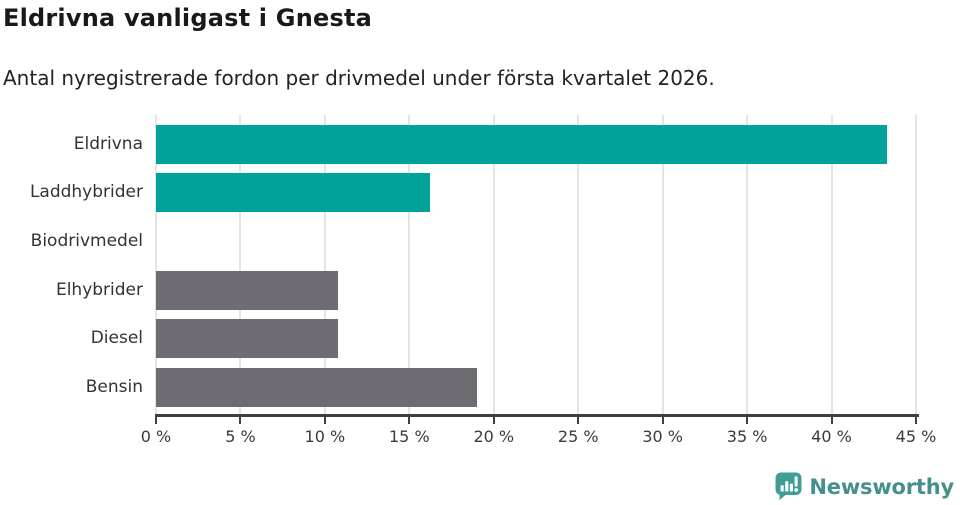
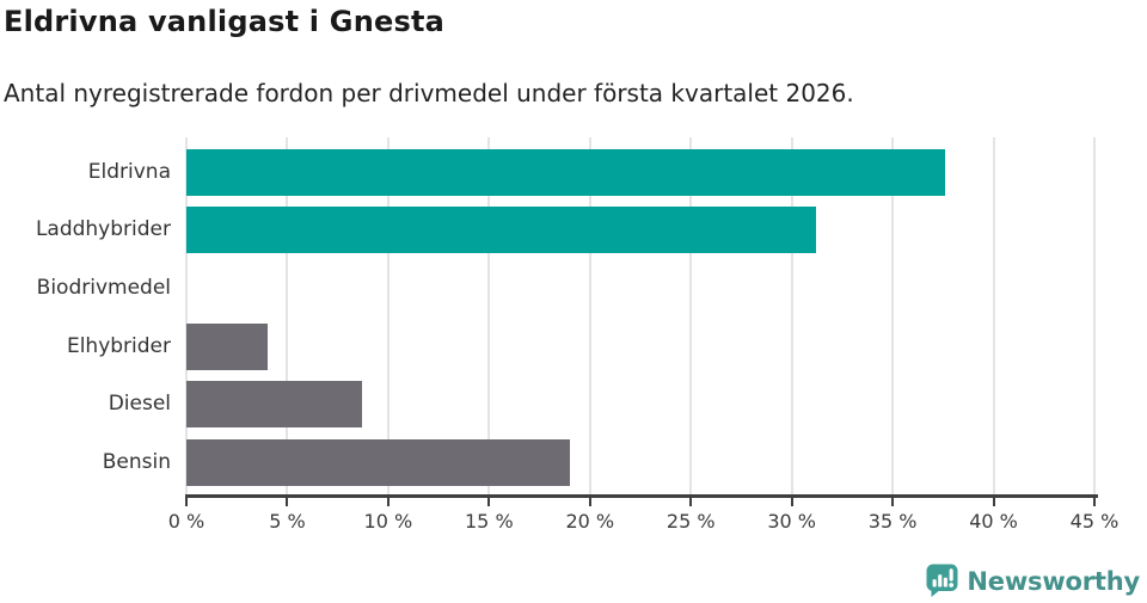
Eldrivna: 43.3% -> 37.6%
Laddhybrider: 16.2% -> 31.2%
Elhybrider: 10.8% -> 4.0%
Diesel: 10.8% -> 8.7%
